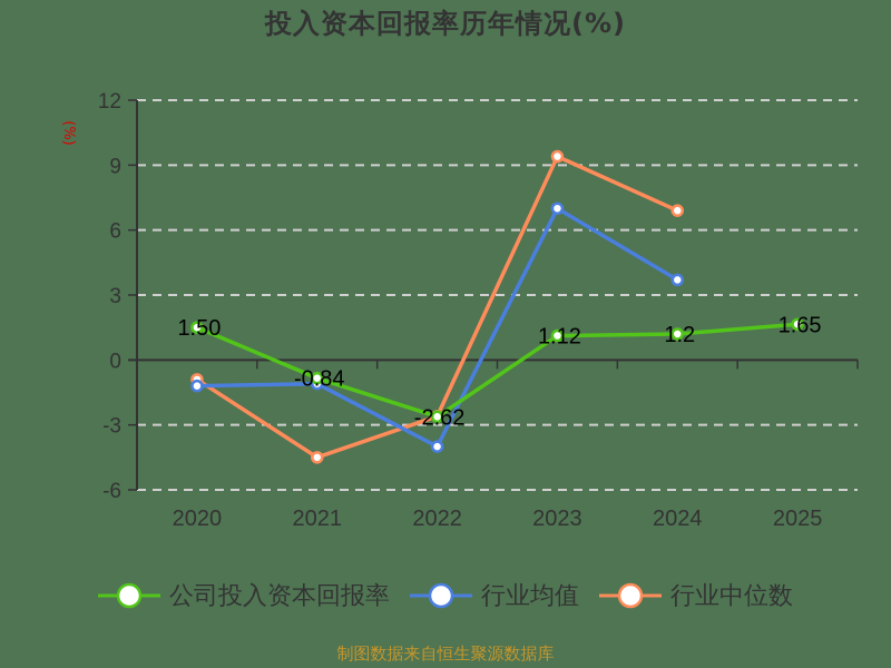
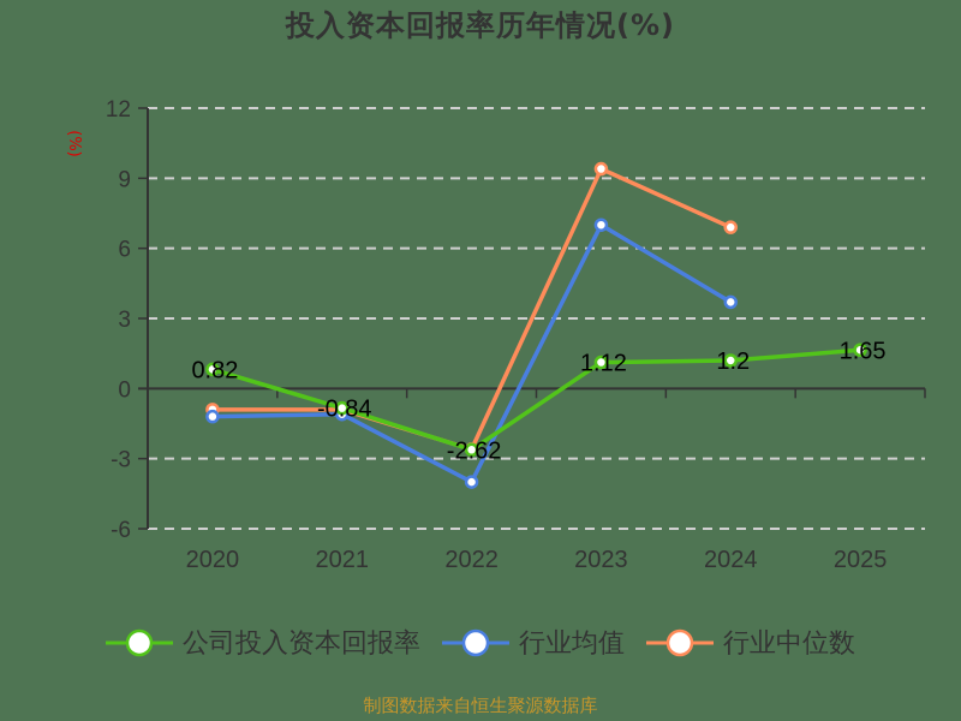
公司投入资本回报率/2020: 1.50 -> 0.82
行业中位数/2021: -4.5 -> -0.9
